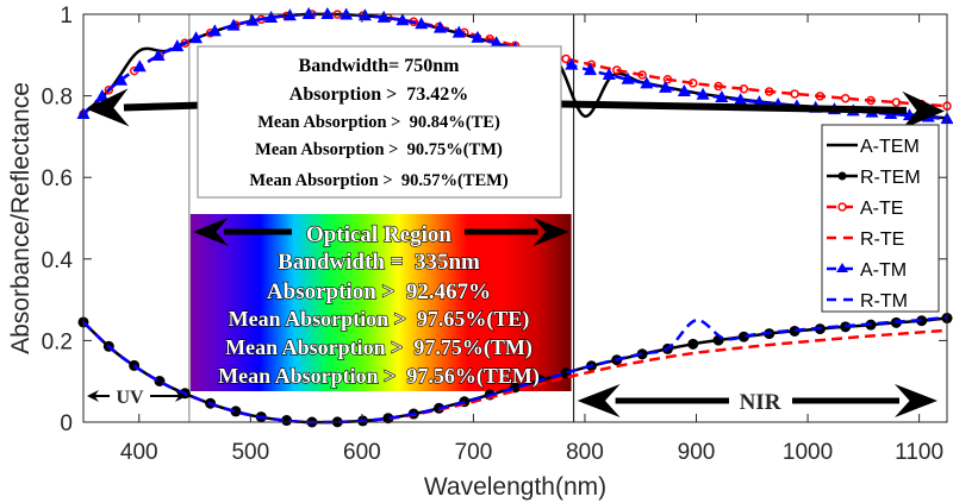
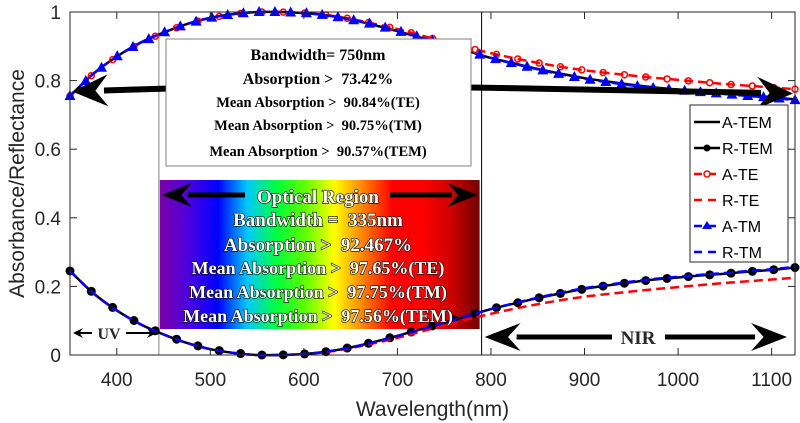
A-TEM/400: 0.91 -> 0.87
A-TEM/800: 0.75 -> 0.87
R-TM/900: 0.25 -> 0.20
